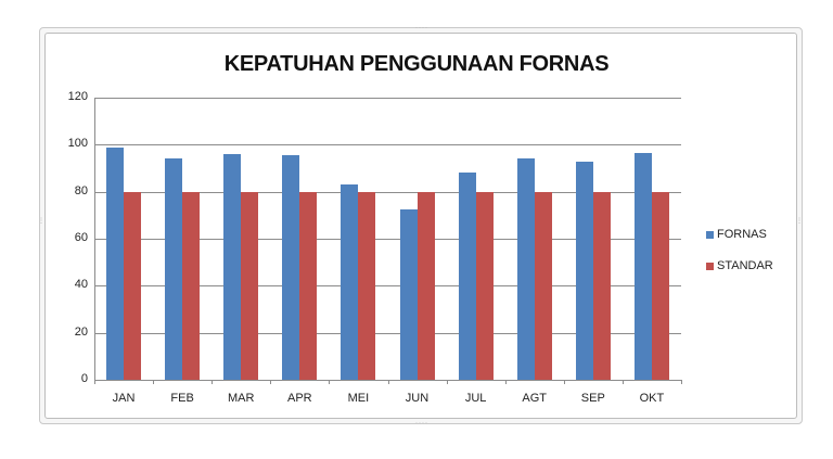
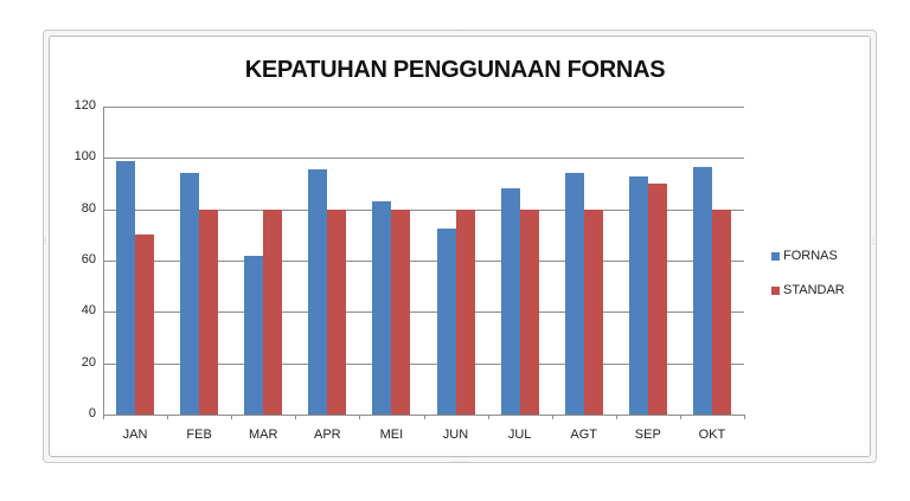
STANDAR/JAN: 80 -> 70
FORNAS/MAR: 96 -> 62
STANDAR/SEP: 80 -> 90
